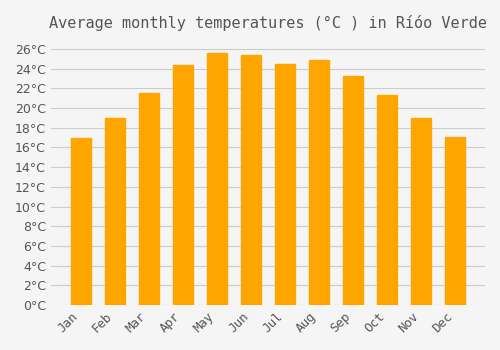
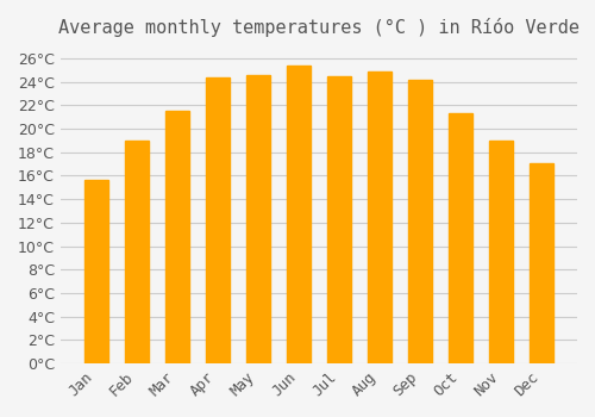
Jan: 17.0°C -> 15.6°C
May: 25.6°C -> 24.6°C
Sep: 23.3°C -> 24.2°C
